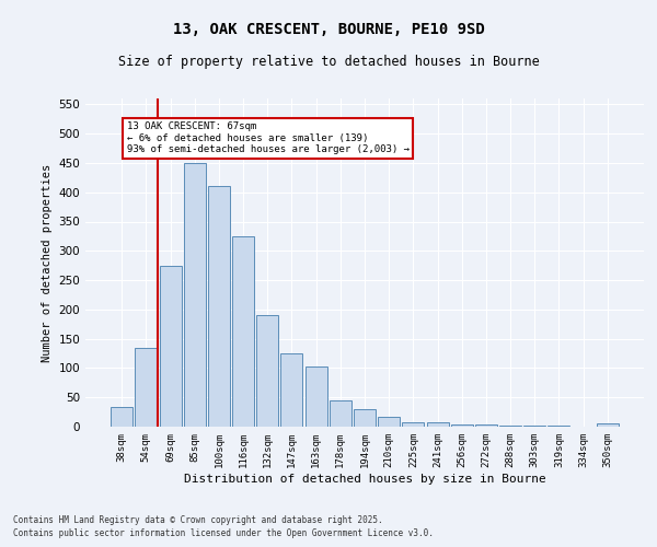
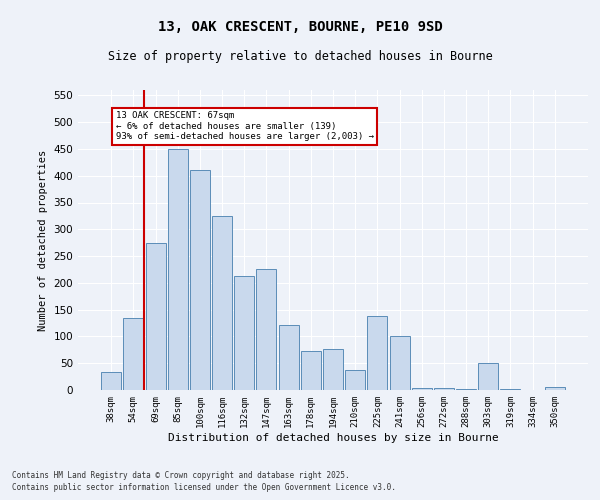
132sqm: 190 -> 212
147sqm: 125 -> 226
163sqm: 102 -> 122
178sqm: 44 -> 72
194sqm: 30 -> 76
210sqm: 17 -> 38
225sqm: 7 -> 138
241sqm: 8 -> 100
303sqm: 2 -> 50
